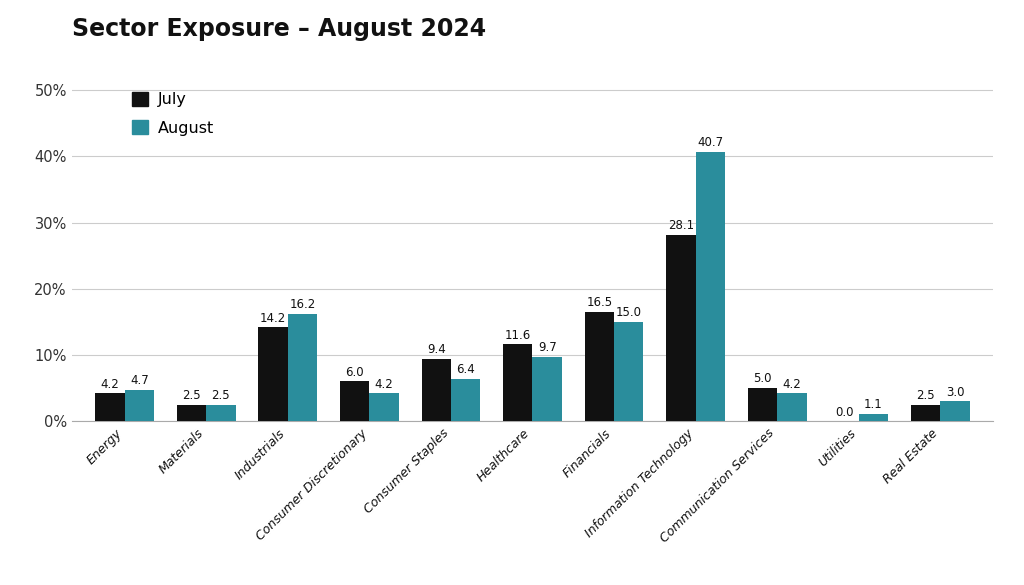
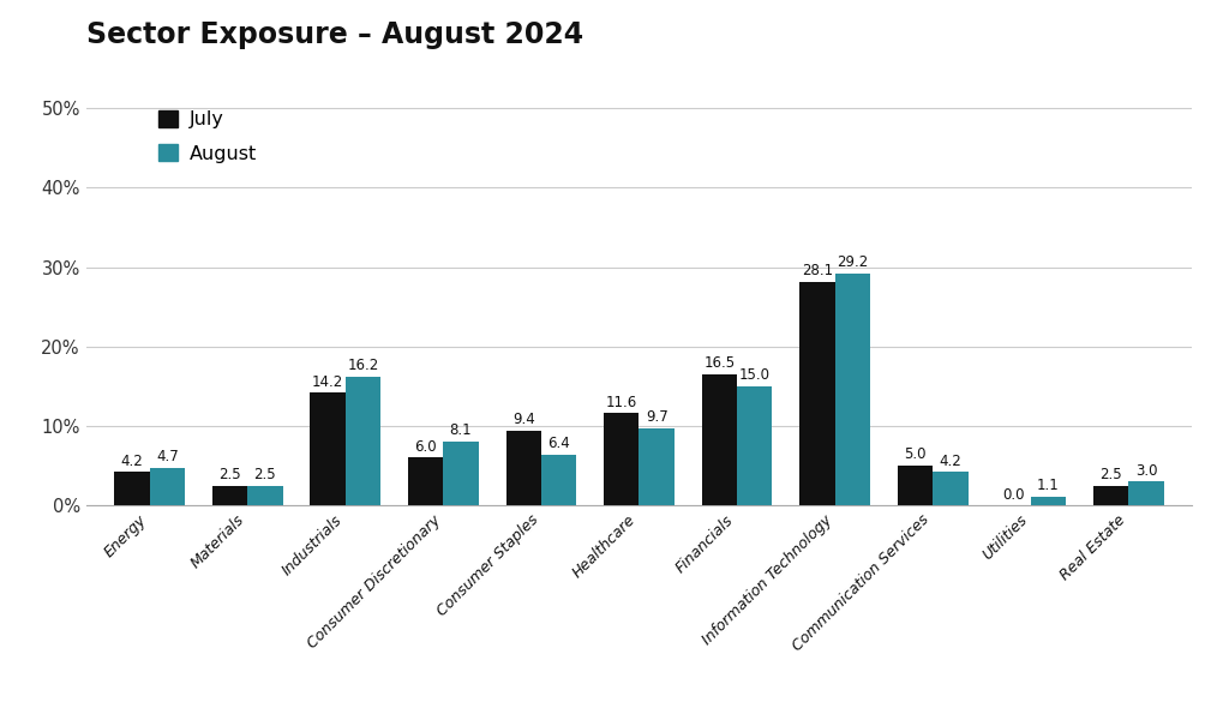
August/Consumer Discretionary: 4.2 -> 8.1
August/Information Technology: 40.7 -> 29.2
